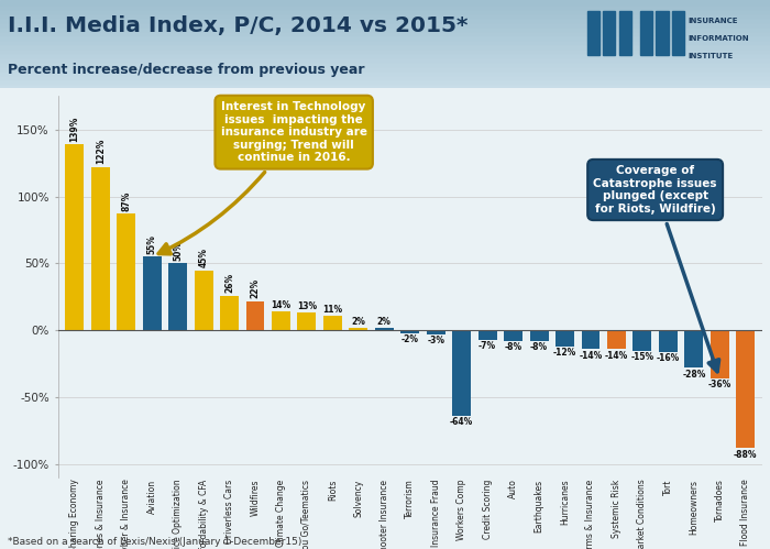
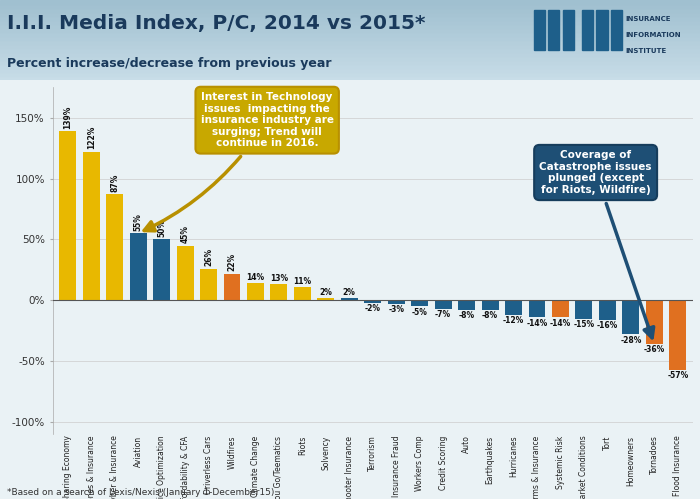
Workers Comp: -64% -> -5%
Flood Insurance: -88% -> -57%
